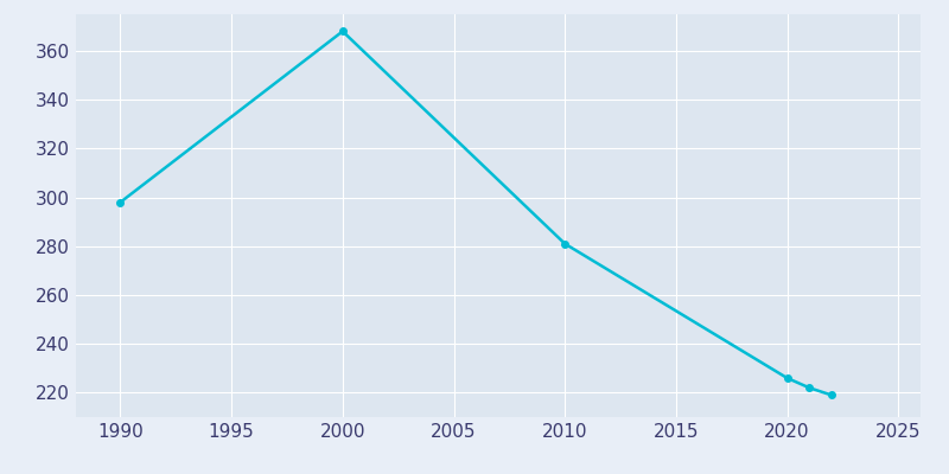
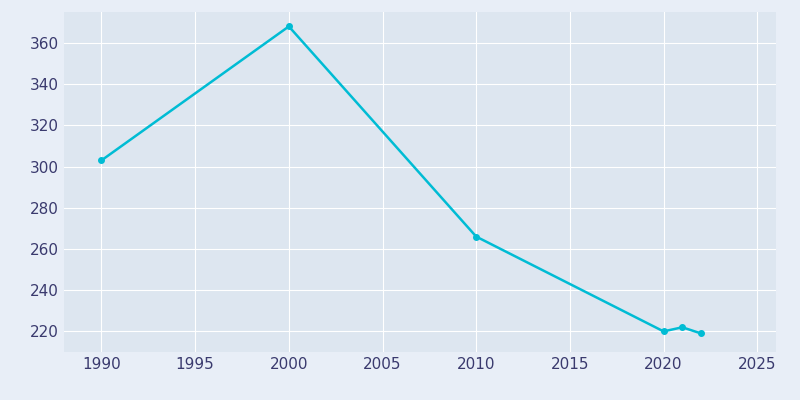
1990: 298 -> 303
2010: 281 -> 266
2020: 226 -> 220
